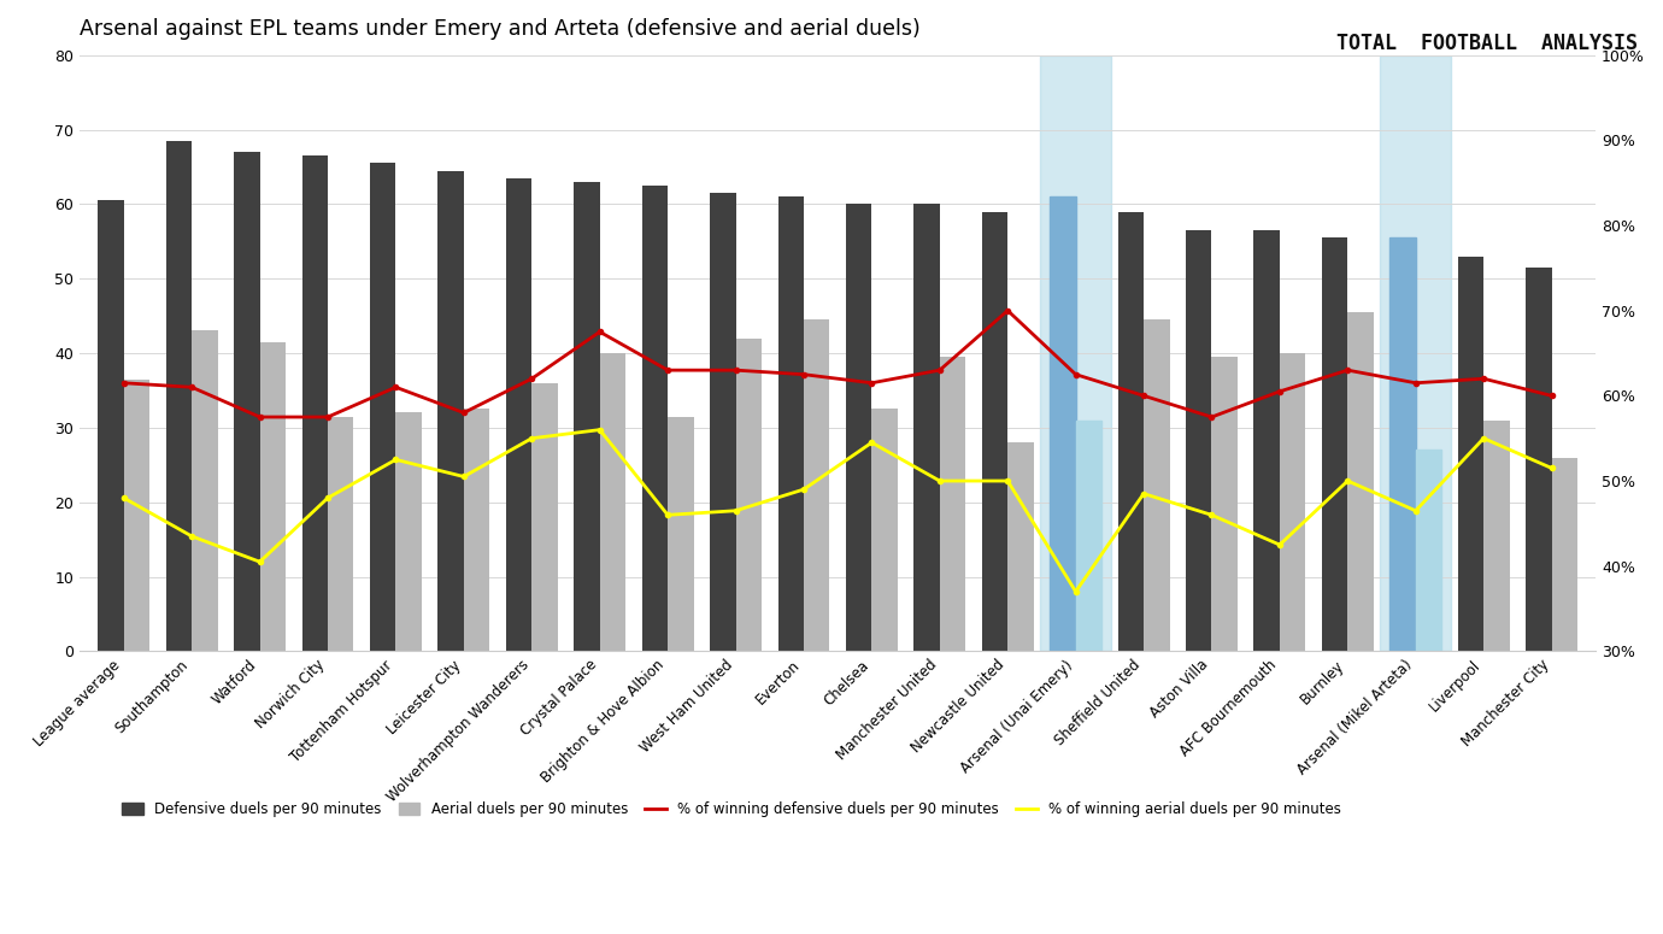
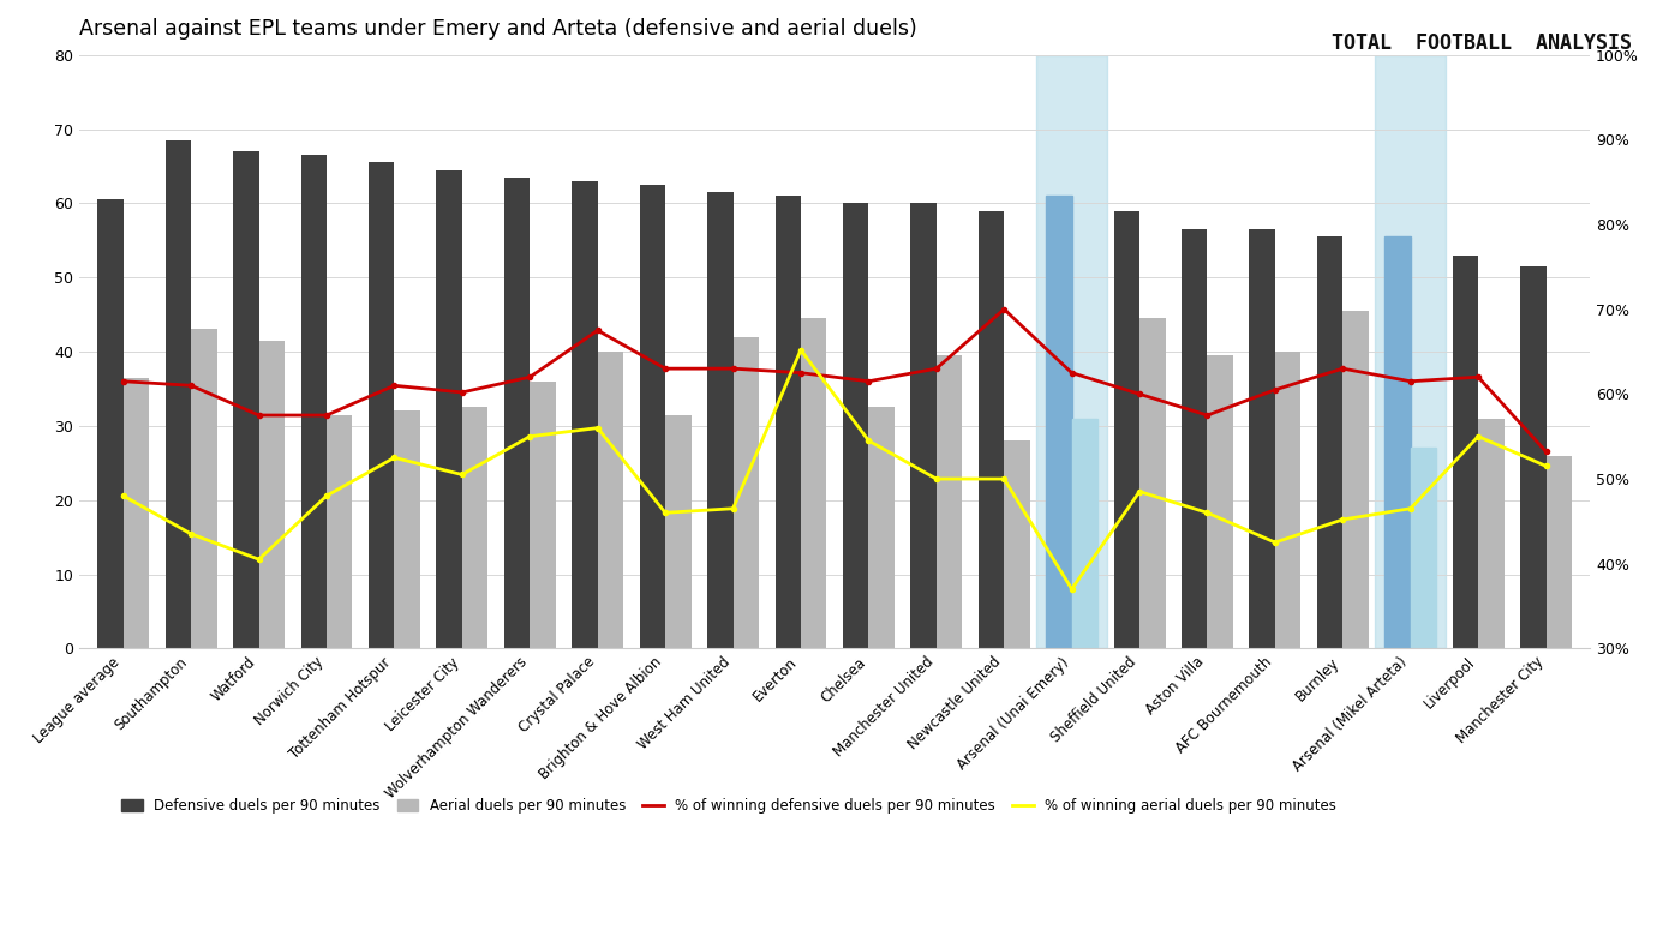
% of winning defensive duels per 90 minutes/Leicester City: 58.0% -> 60.2%
% of winning aerial duels per 90 minutes/Everton: 49.0% -> 65.2%
% of winning aerial duels per 90 minutes/Burnley: 50.0% -> 45.2%
% of winning defensive duels per 90 minutes/Manchester City: 60.0% -> 53.2%
